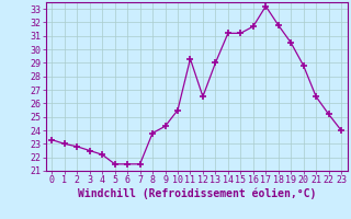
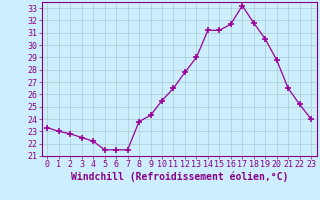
11: 29.3 -> 26.5
12: 26.5 -> 27.8
